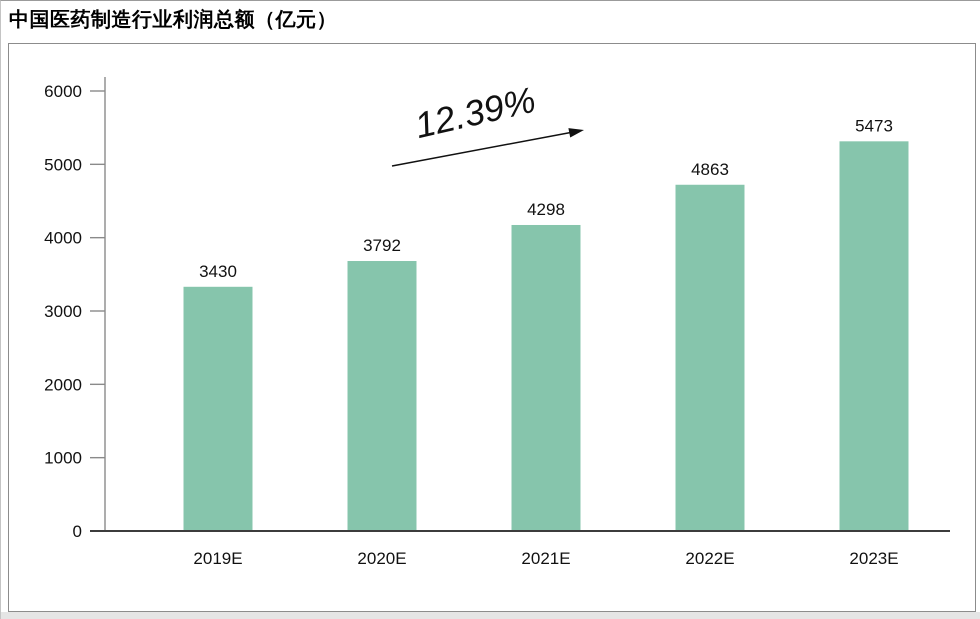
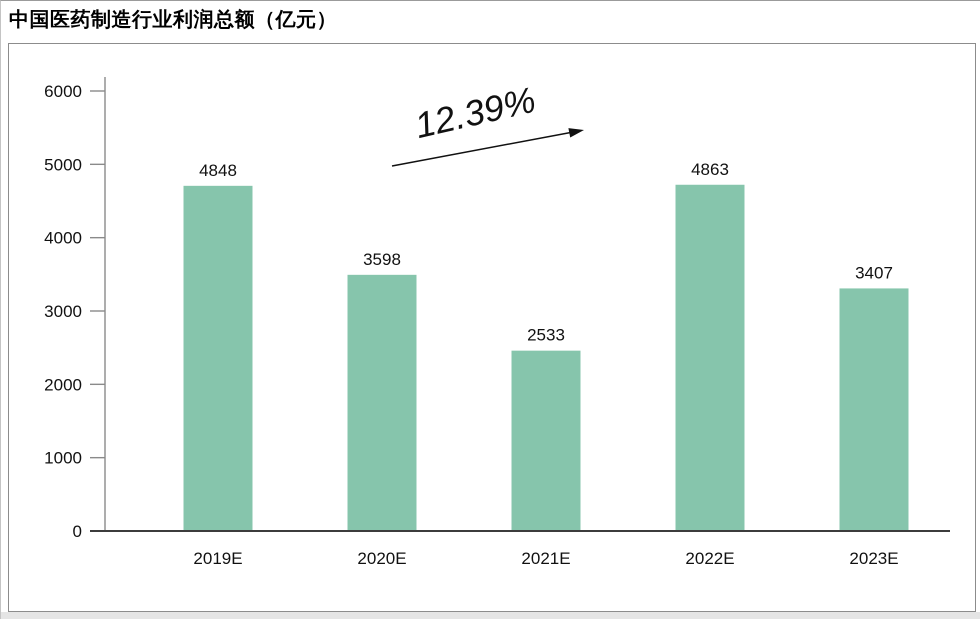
2019E: 3430 -> 4848
2020E: 3792 -> 3598
2021E: 4298 -> 2533
2023E: 5473 -> 3407
